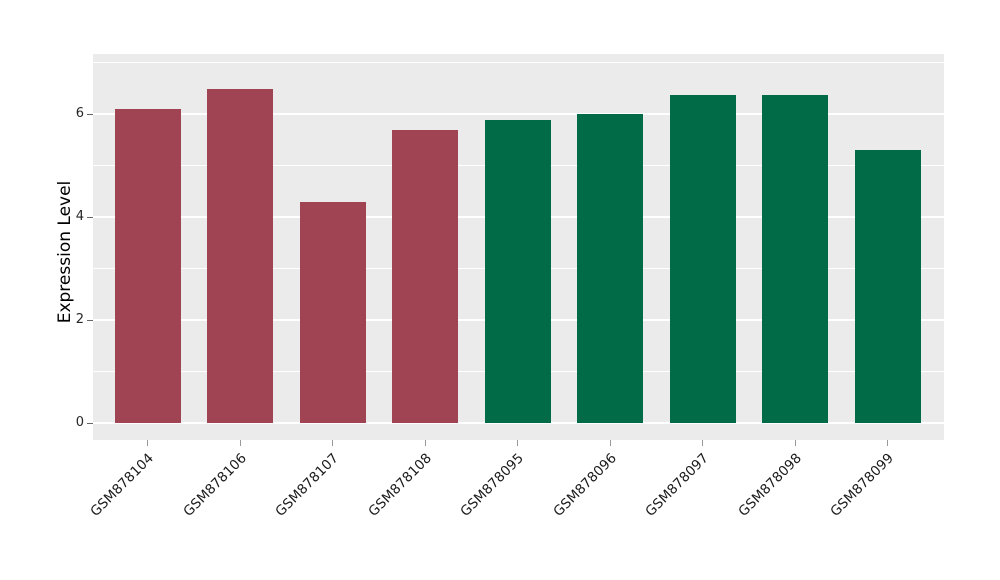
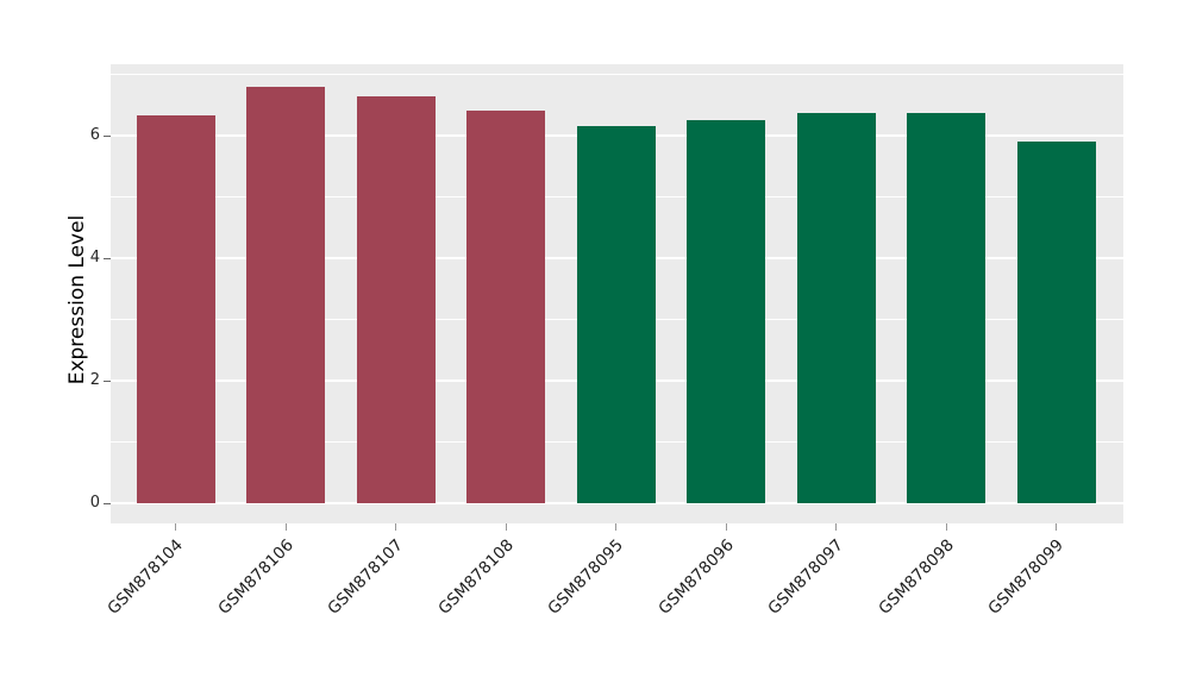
GSM878104: 6.1 -> 6.3
GSM878106: 6.5 -> 6.8
GSM878107: 4.3 -> 6.7
GSM878108: 5.7 -> 6.4
GSM878095: 5.9 -> 6.2
GSM878096: 6.0 -> 6.3
GSM878099: 5.3 -> 5.9
